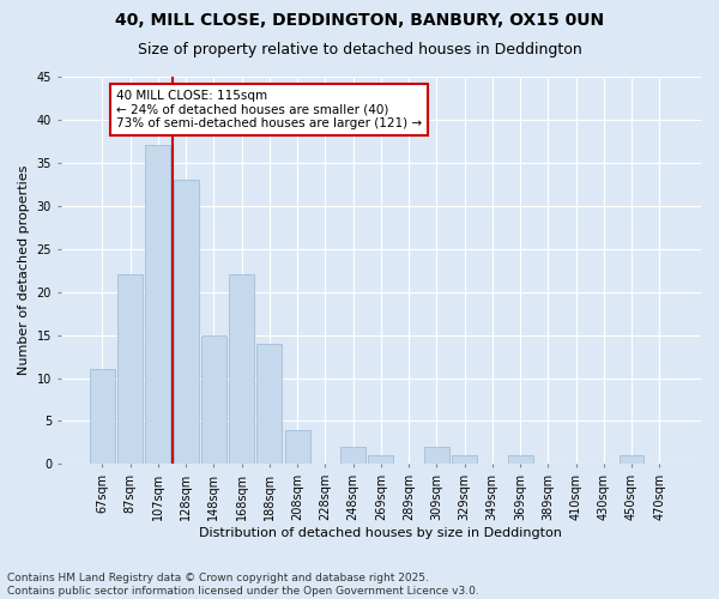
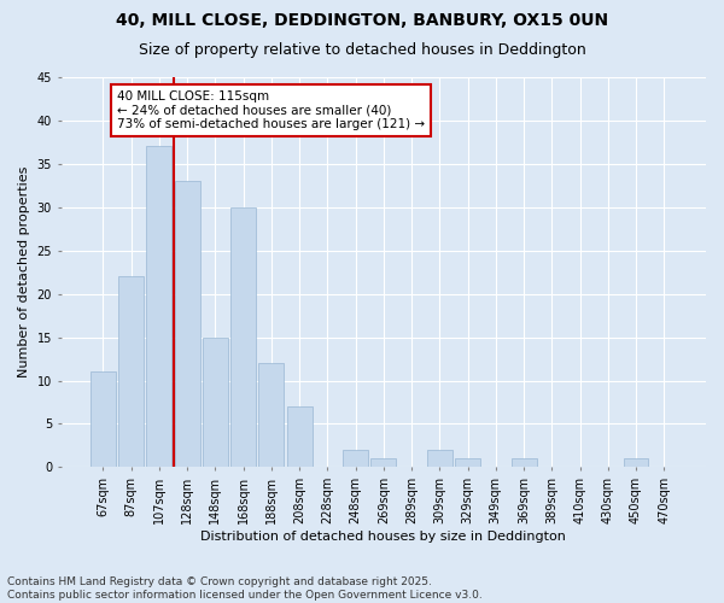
168sqm: 22 -> 30
188sqm: 14 -> 12
208sqm: 4 -> 7
